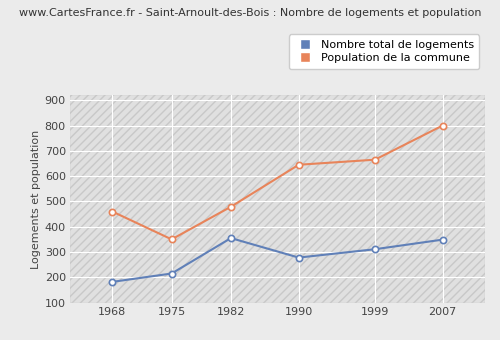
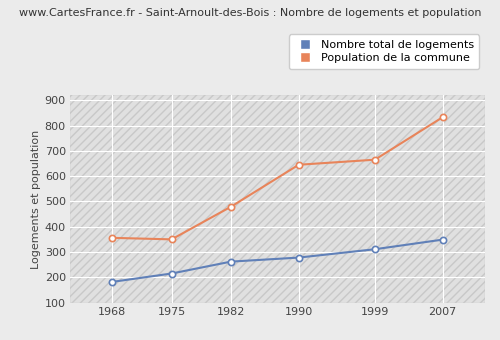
Population de la commune/1968: 460 -> 356
Nombre total de logements/1982: 355 -> 262
Population de la commune/2007: 800 -> 833
